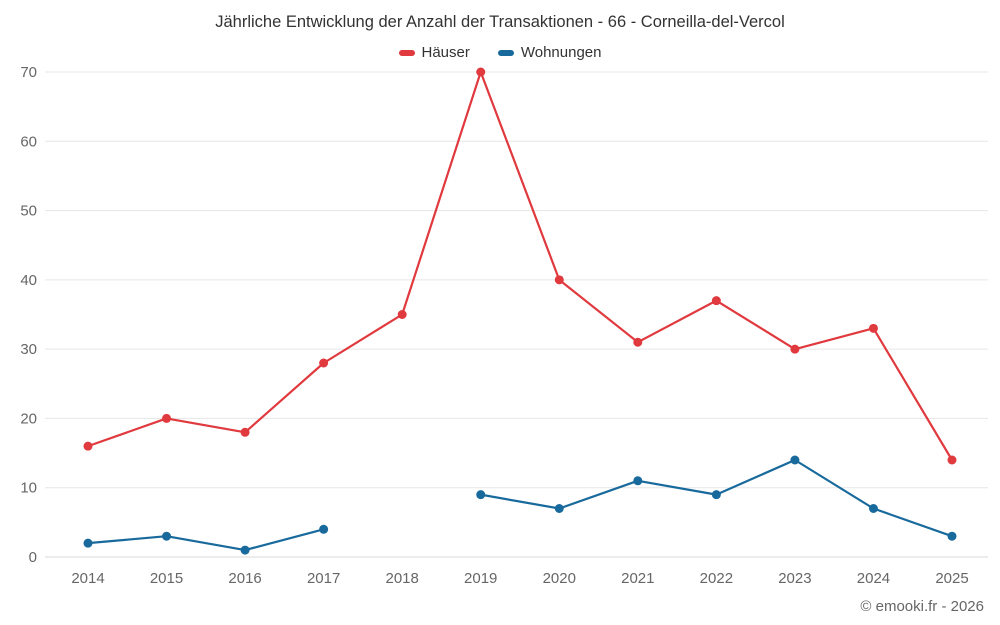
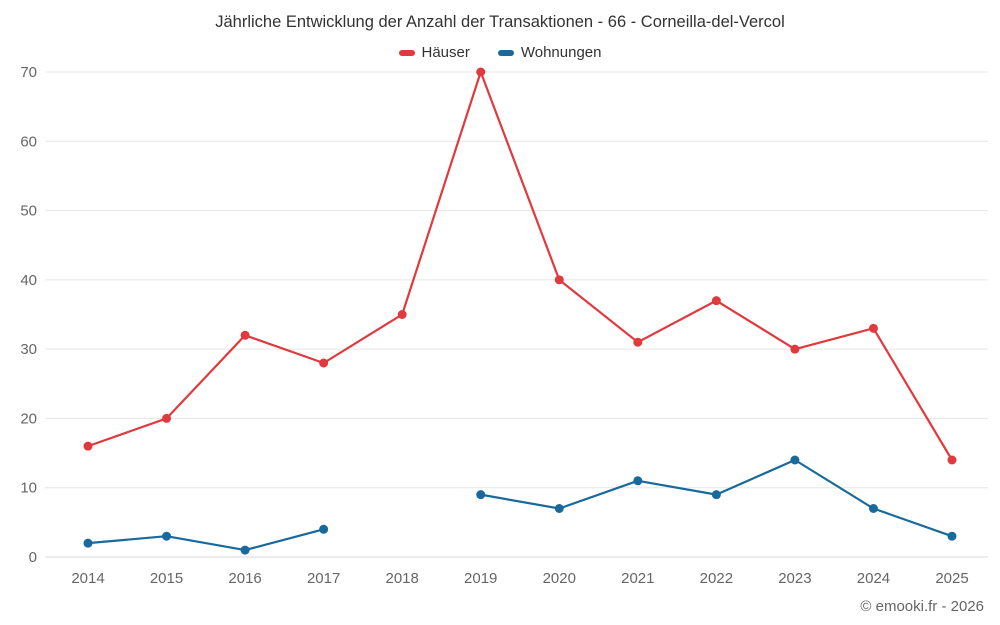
Häuser/2016: 18 -> 32
